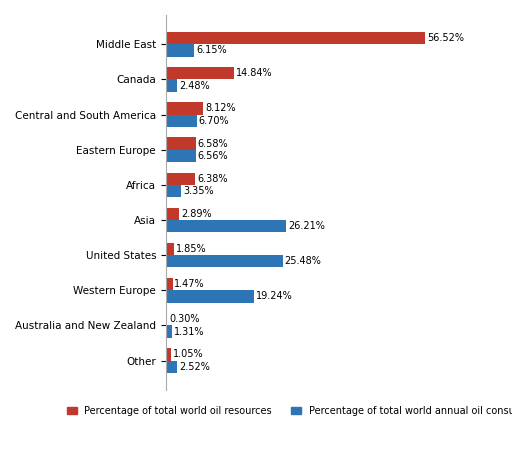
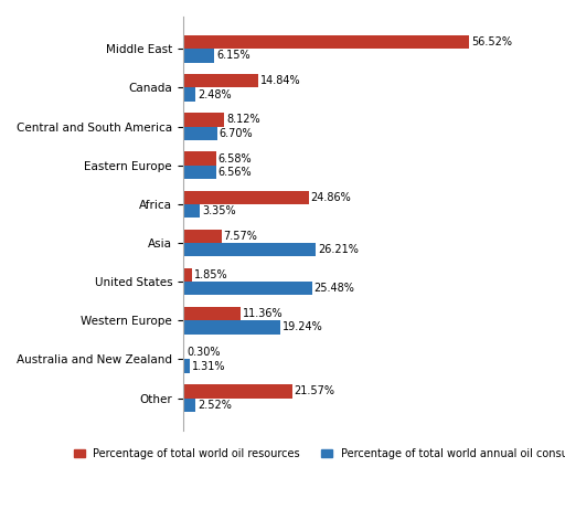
Percentage of total world oil resources/Africa: 6.38% -> 24.86%
Percentage of total world oil resources/Asia: 2.89% -> 7.57%
Percentage of total world oil resources/Western Europe: 1.47% -> 11.36%
Percentage of total world oil resources/Other: 1.05% -> 21.57%
